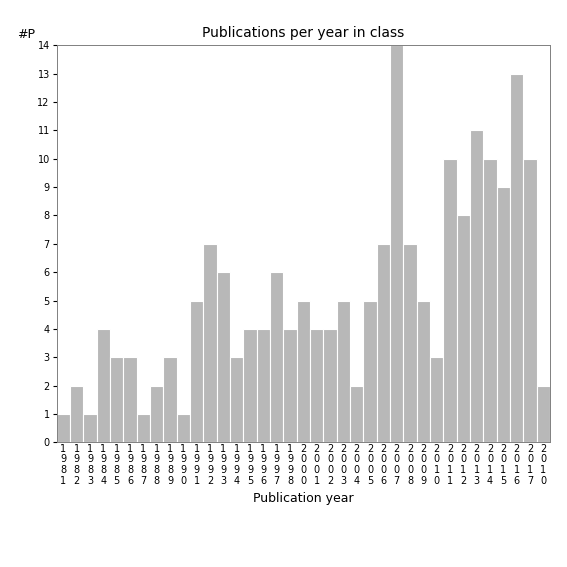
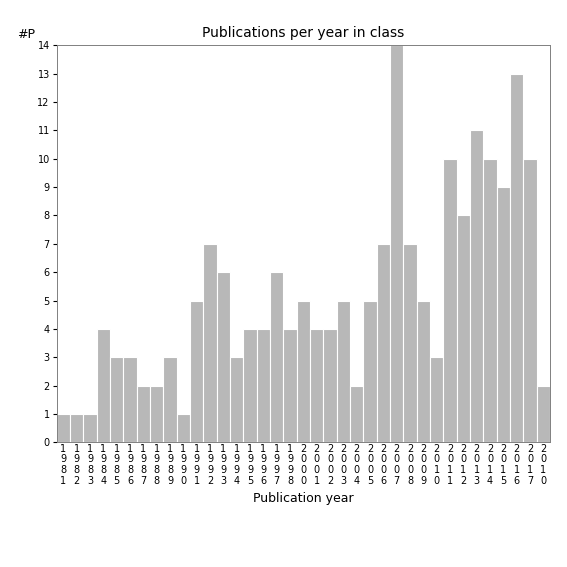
1 9 8 2: 2 -> 1
1 9 8 7: 1 -> 2
